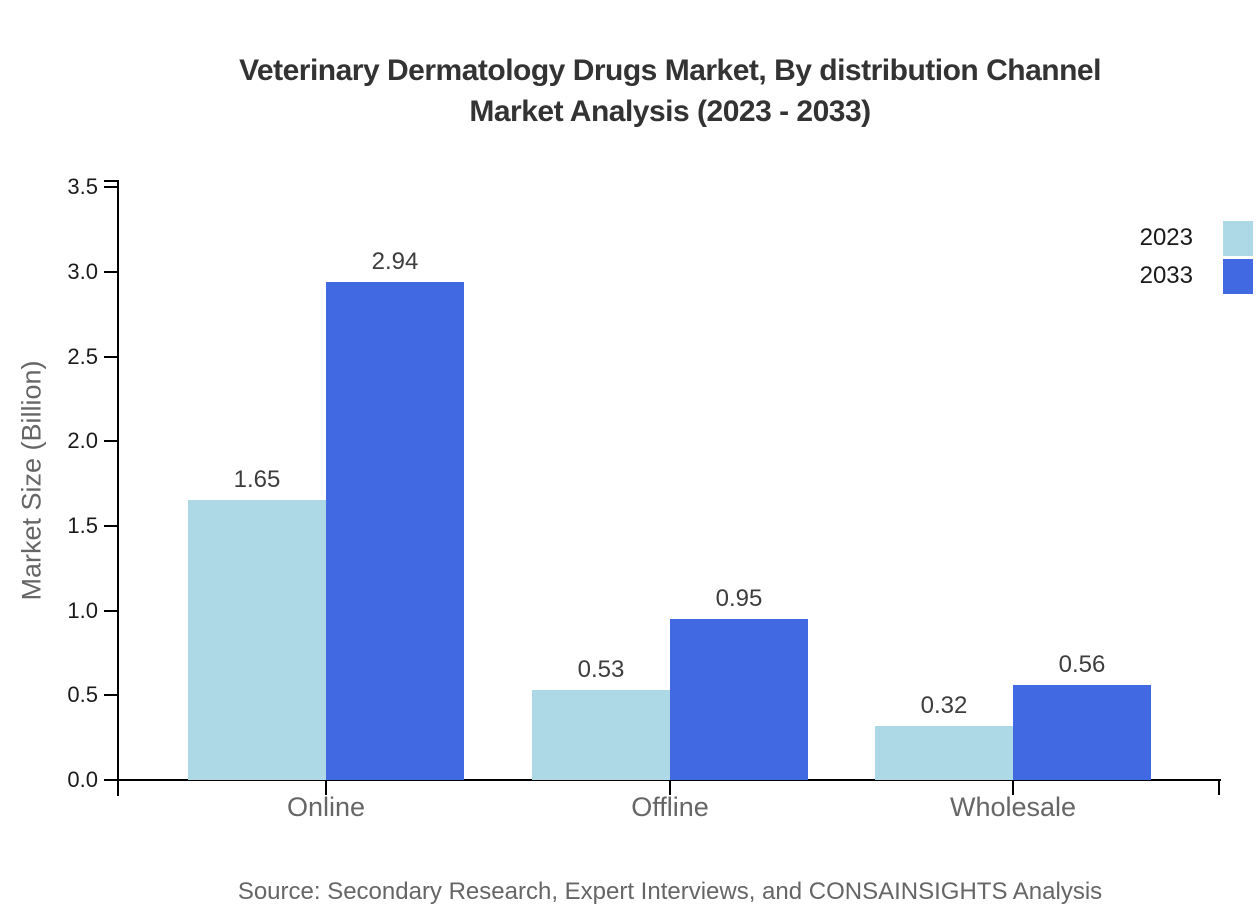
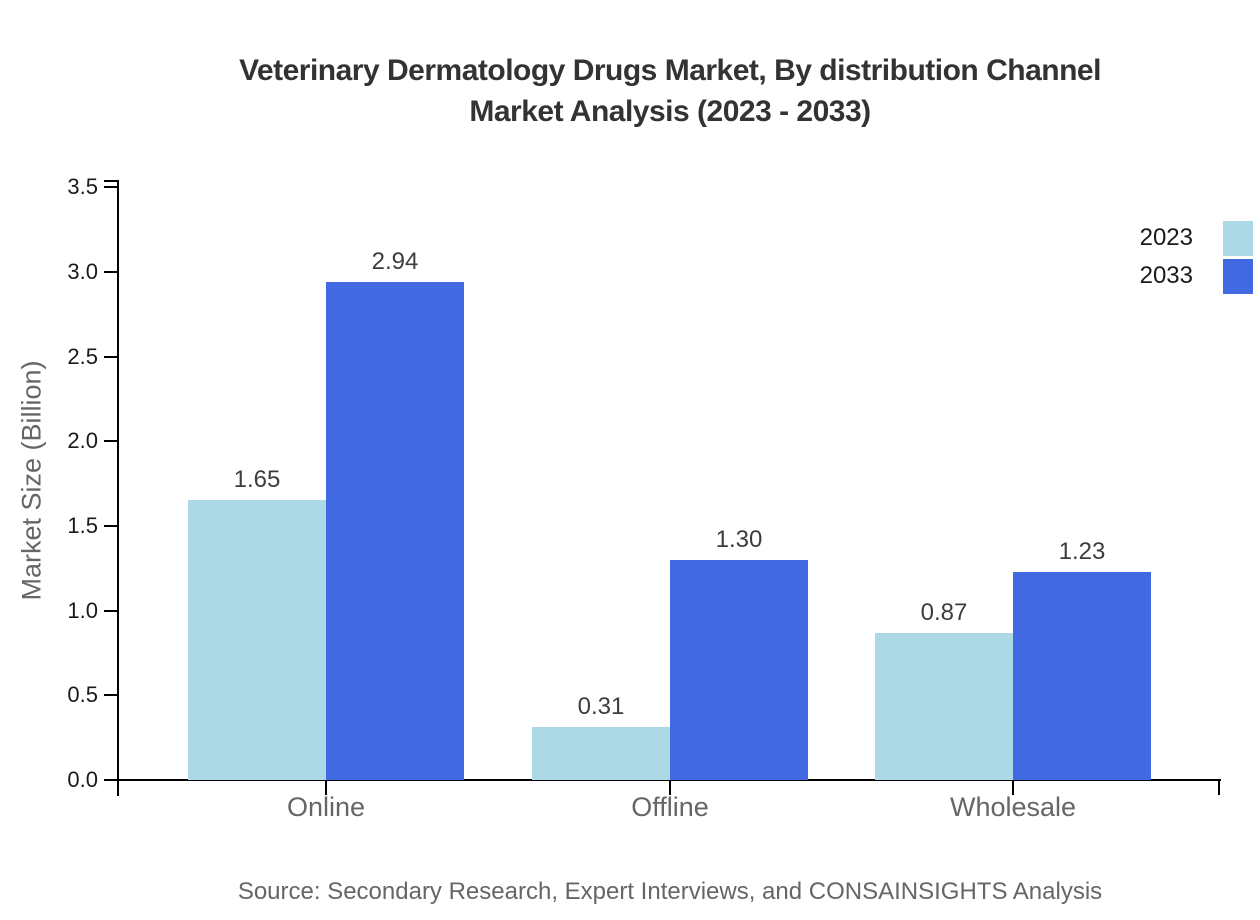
2023/Offline: 0.53 -> 0.31
2033/Offline: 0.95 -> 1.30
2023/Wholesale: 0.32 -> 0.87
2033/Wholesale: 0.56 -> 1.23
